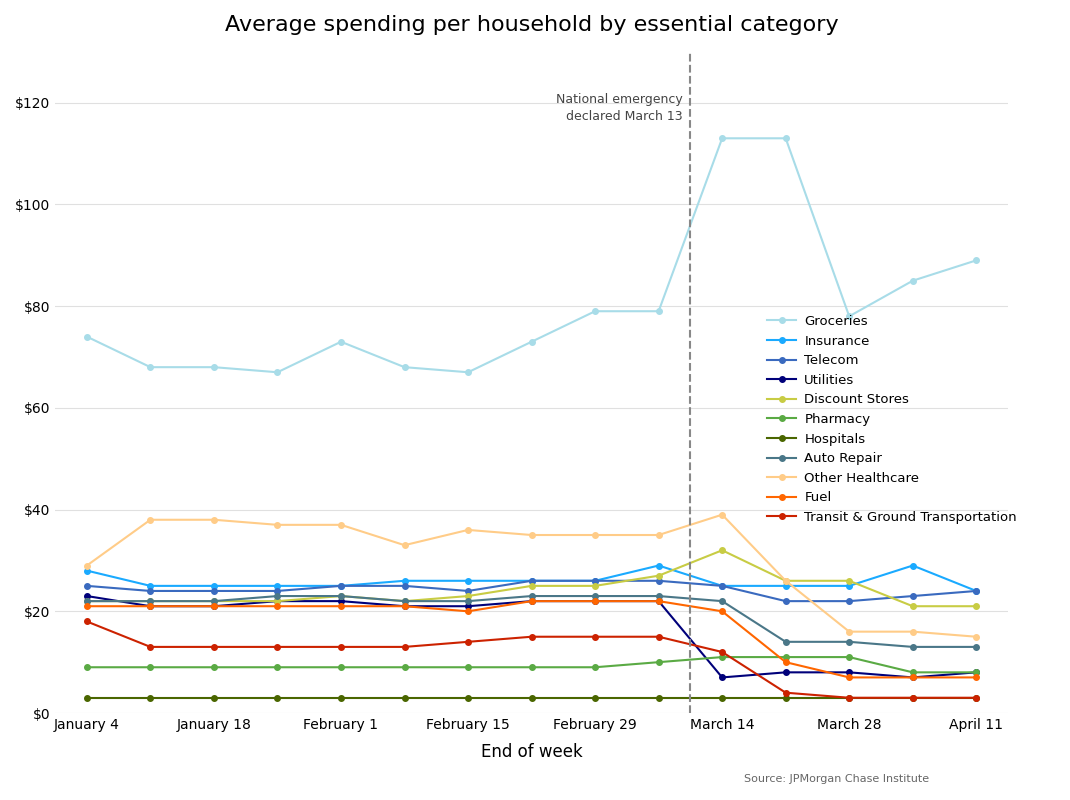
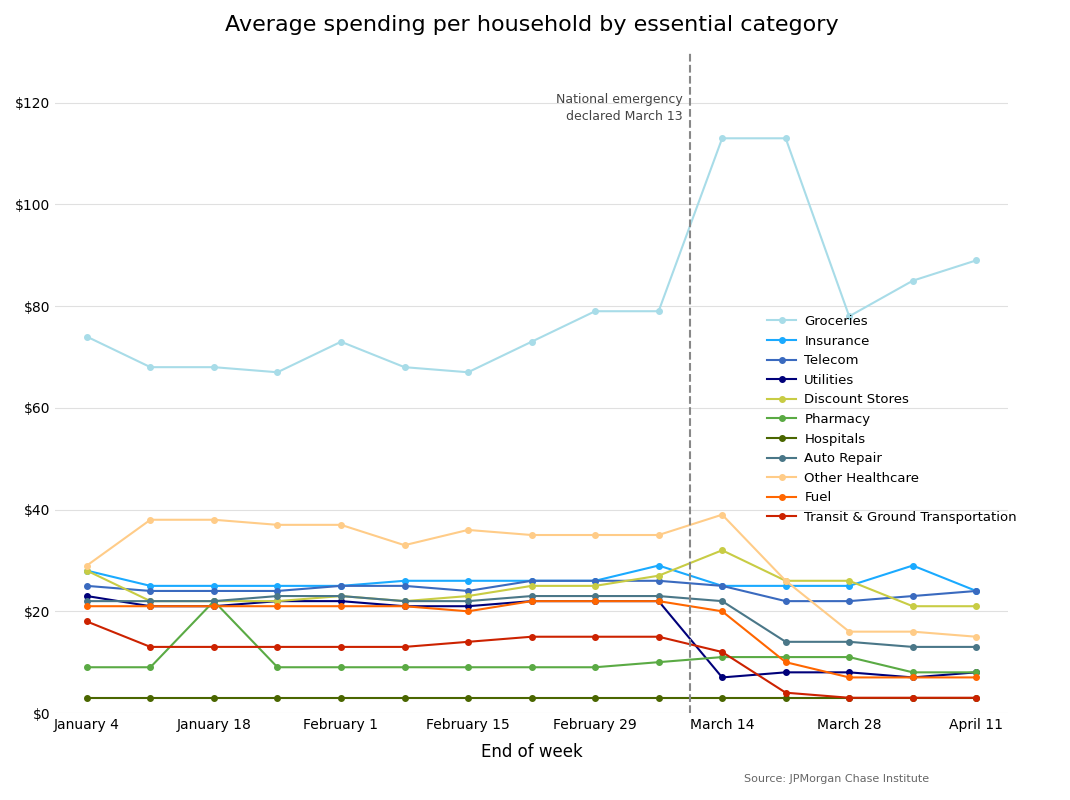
Discount Stores/January 4: $22 -> $28
Pharmacy/January 18: $9 -> $22
